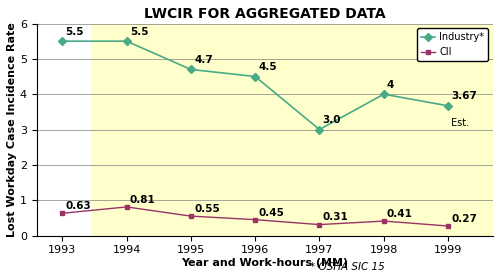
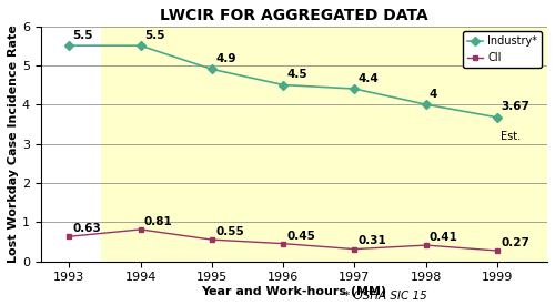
Industry*/1995: 4.7 -> 4.9
Industry*/1997: 3.0 -> 4.4
